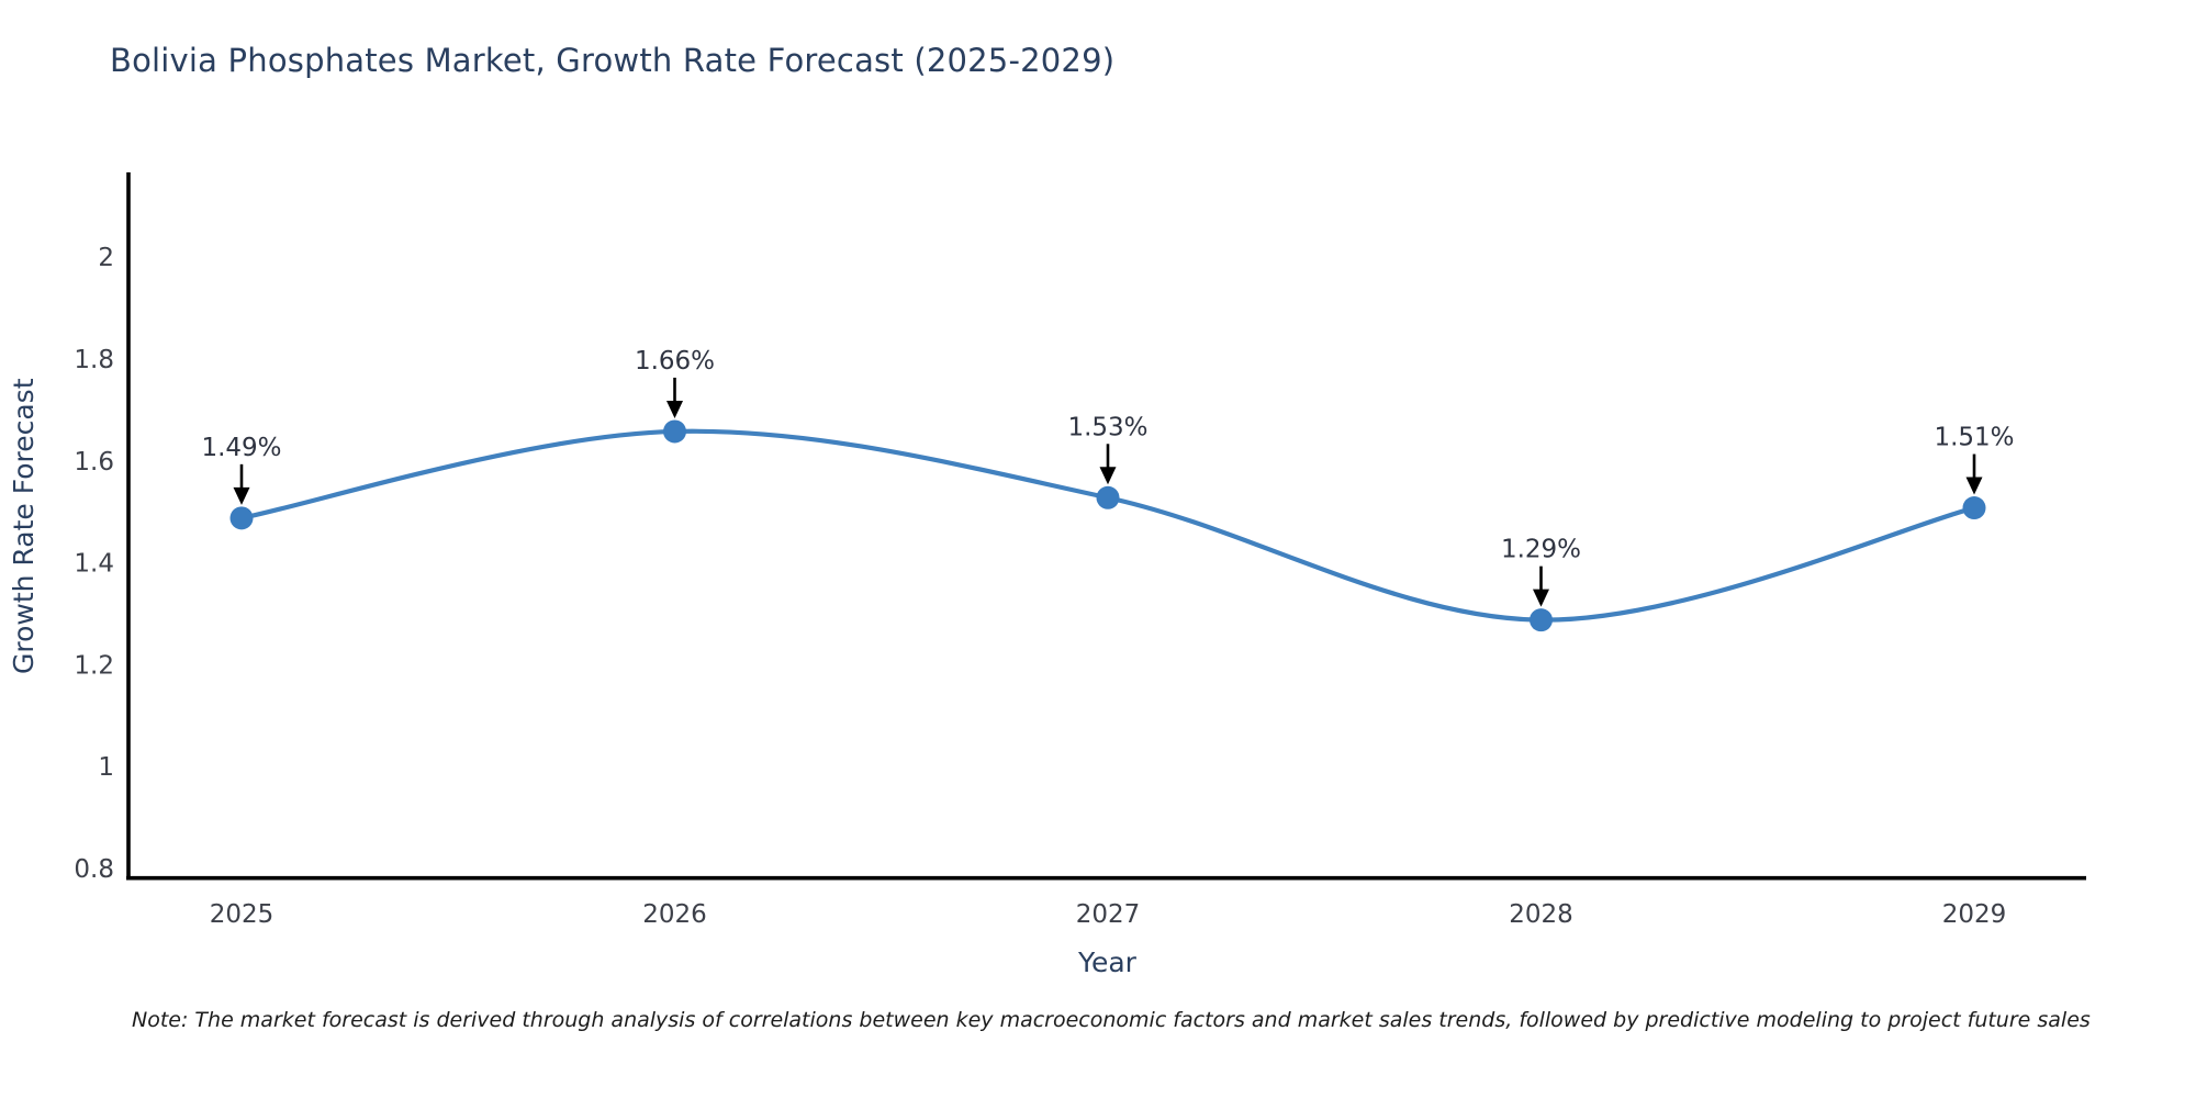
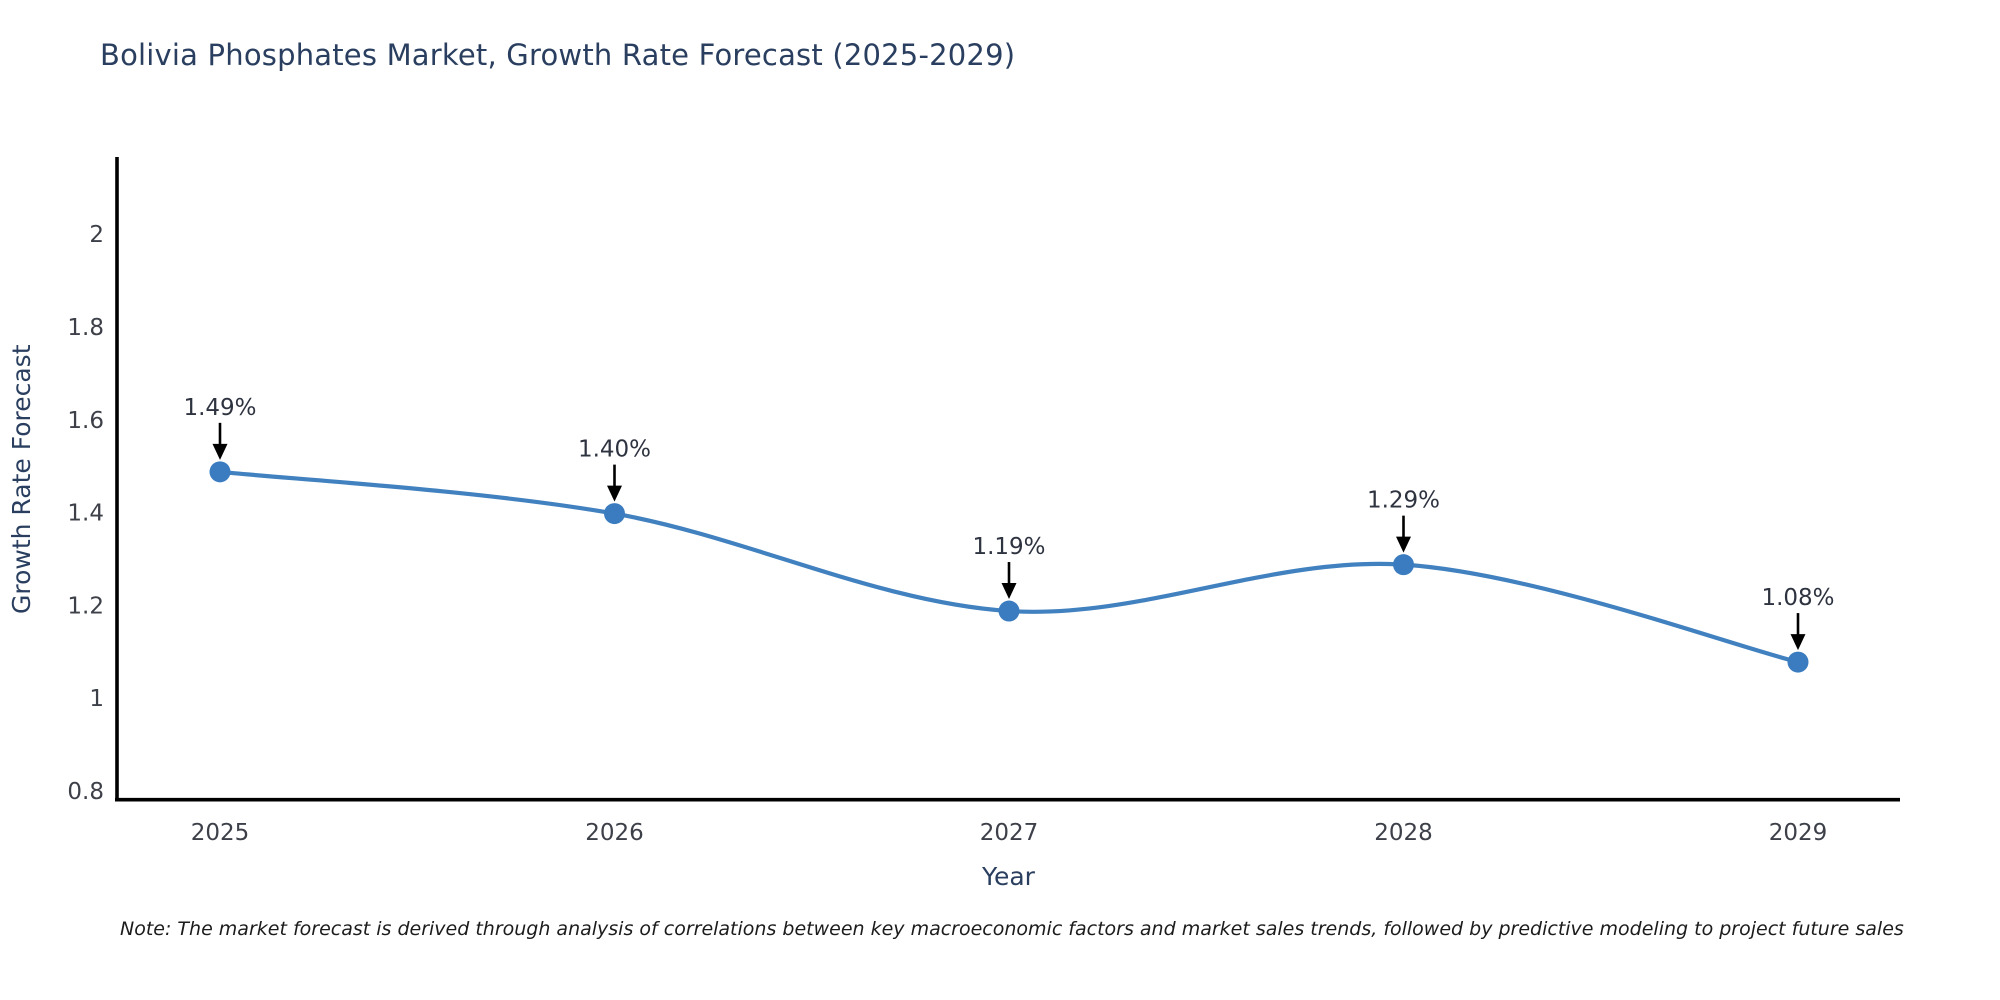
2026: 1.66% -> 1.40%
2027: 1.53% -> 1.19%
2029: 1.51% -> 1.08%
